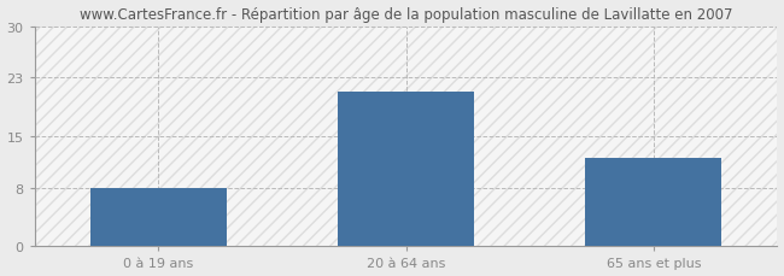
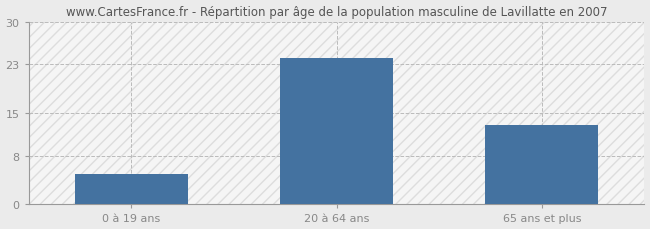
0 à 19 ans: 8 -> 5
20 à 64 ans: 21 -> 24
65 ans et plus: 12 -> 13
